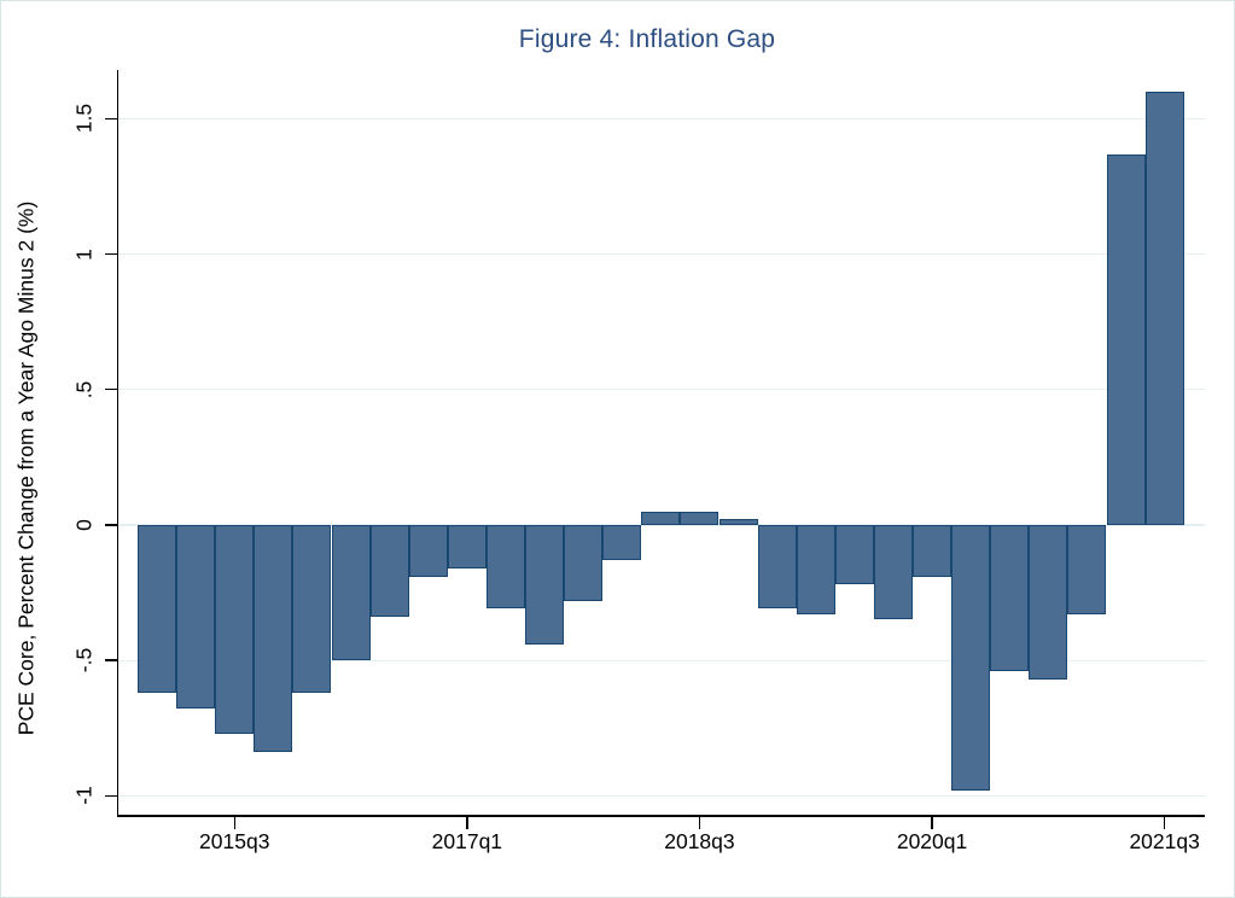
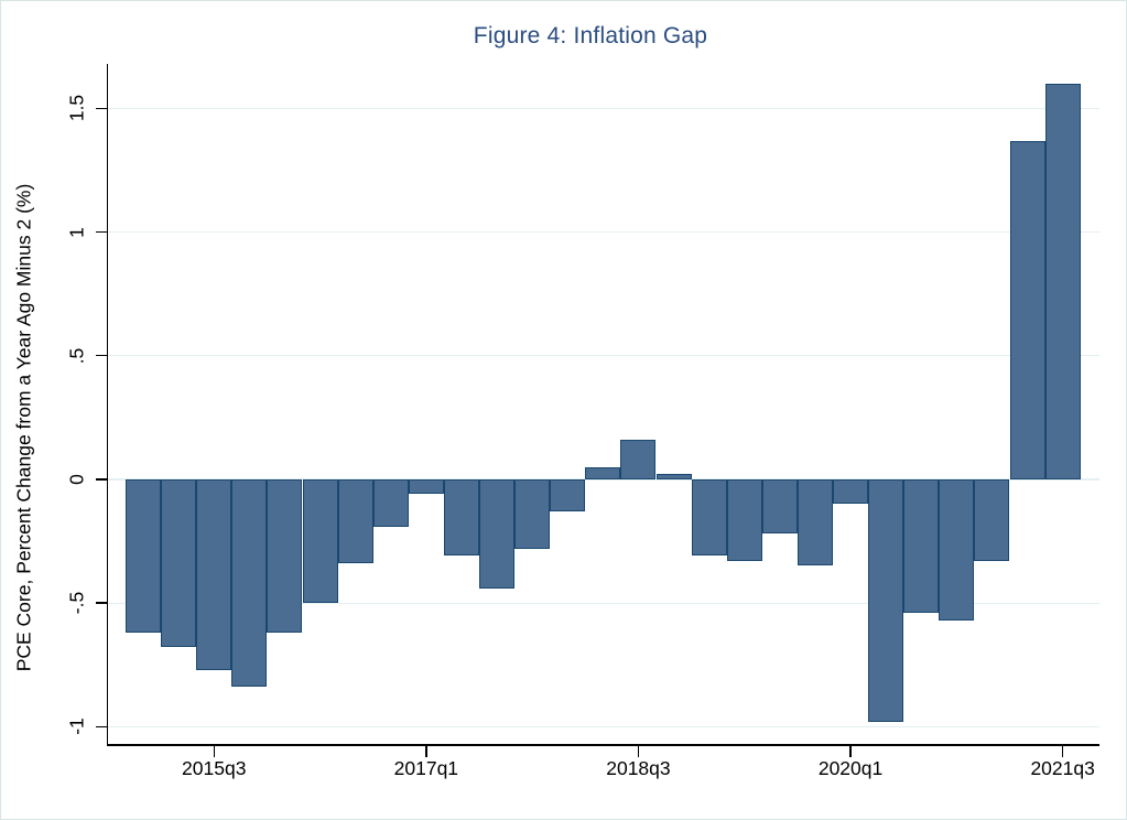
2017q1: -0.16 -> -0.06
2018q3: 0.05 -> 0.16
2020q1: -0.19 -> -0.10
